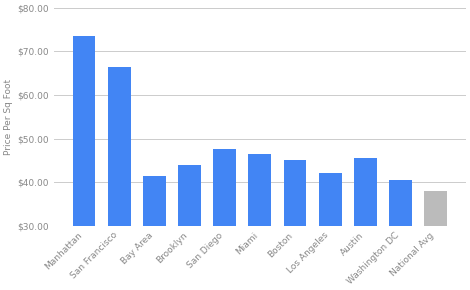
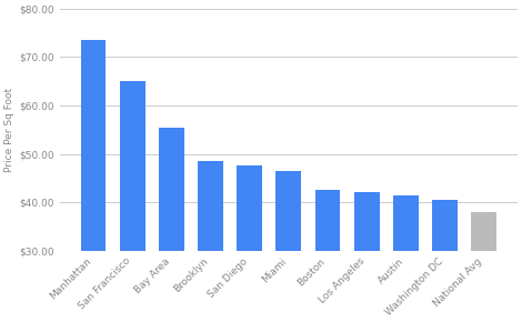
San Francisco: $66.5 -> $65.0
Bay Area: $41.5 -> $55.5
Brooklyn: $44.0 -> $48.5
Boston: $45.0 -> $42.5
Austin: $45.5 -> $41.5
